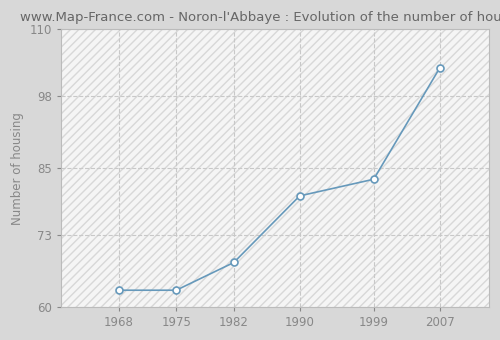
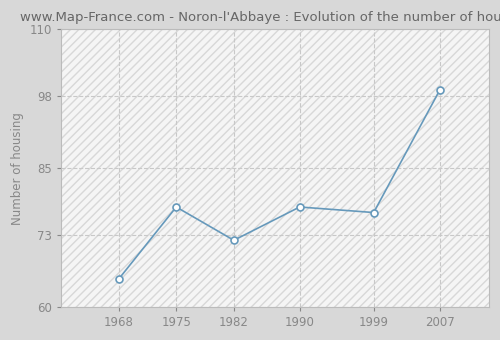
1968: 63 -> 65
1975: 63 -> 78
1982: 68 -> 72
1990: 80 -> 78
1999: 83 -> 77
2007: 103 -> 99
